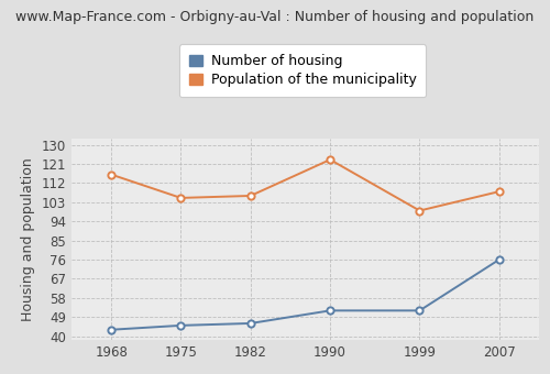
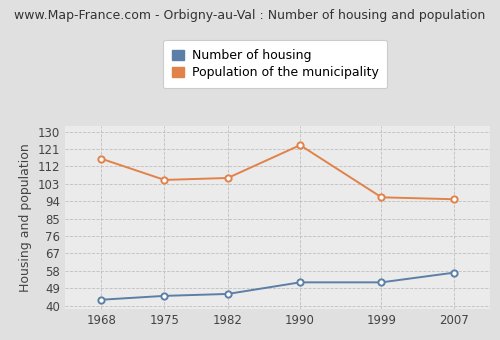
Population of the municipality/1999: 99 -> 96
Number of housing/2007: 76 -> 57
Population of the municipality/2007: 108 -> 95
